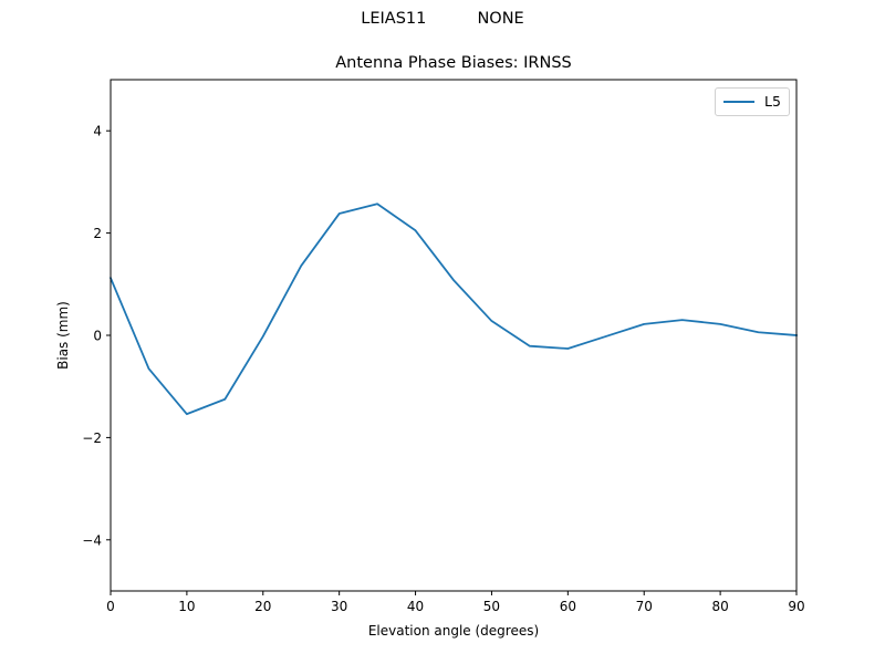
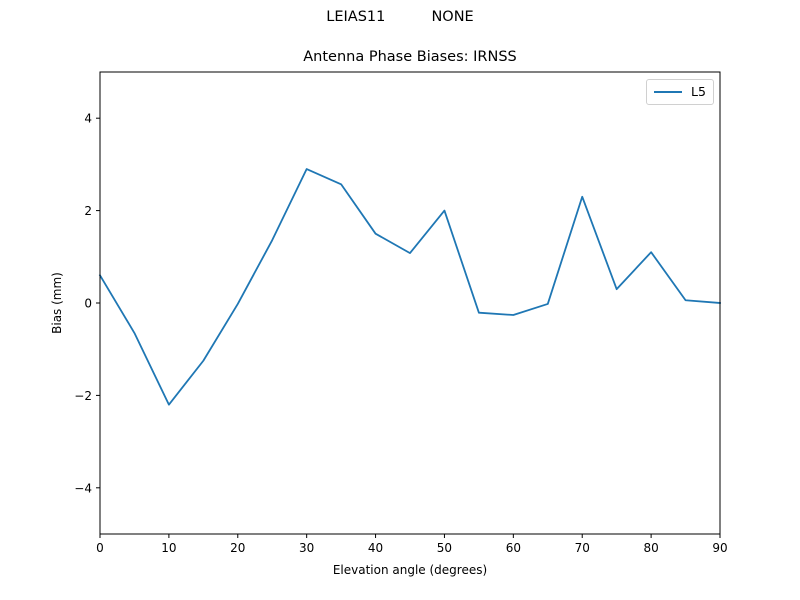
0: 1.1 -> 0.6
10: -1.5 -> -2.2
30: 2.4 -> 2.9
40: 2.0 -> 1.5
50: 0.3 -> 2.0
70: 0.2 -> 2.3
80: 0.2 -> 1.1
